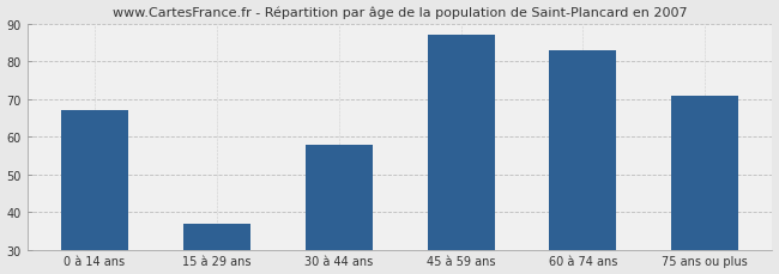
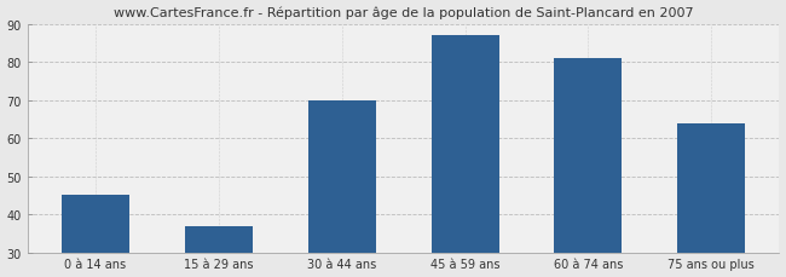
0 à 14 ans: 67 -> 45
30 à 44 ans: 58 -> 70
60 à 74 ans: 83 -> 81
75 ans ou plus: 71 -> 64
